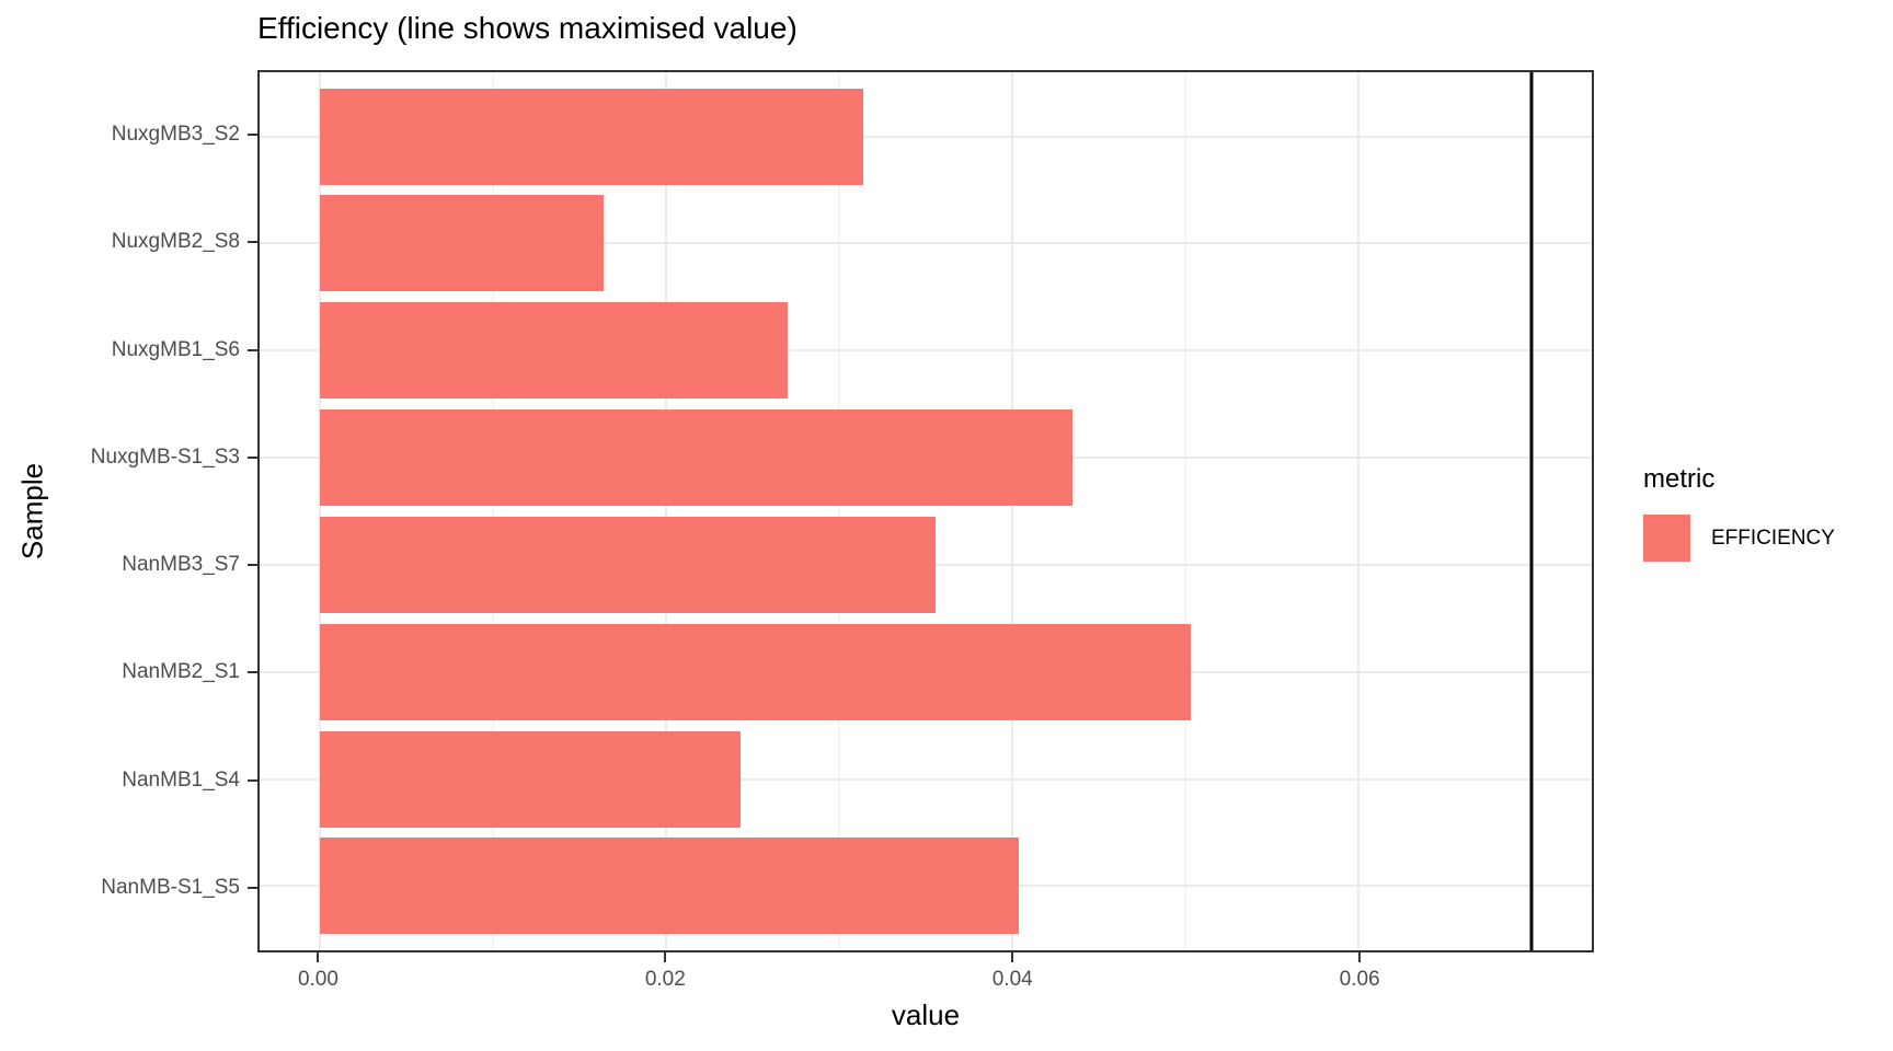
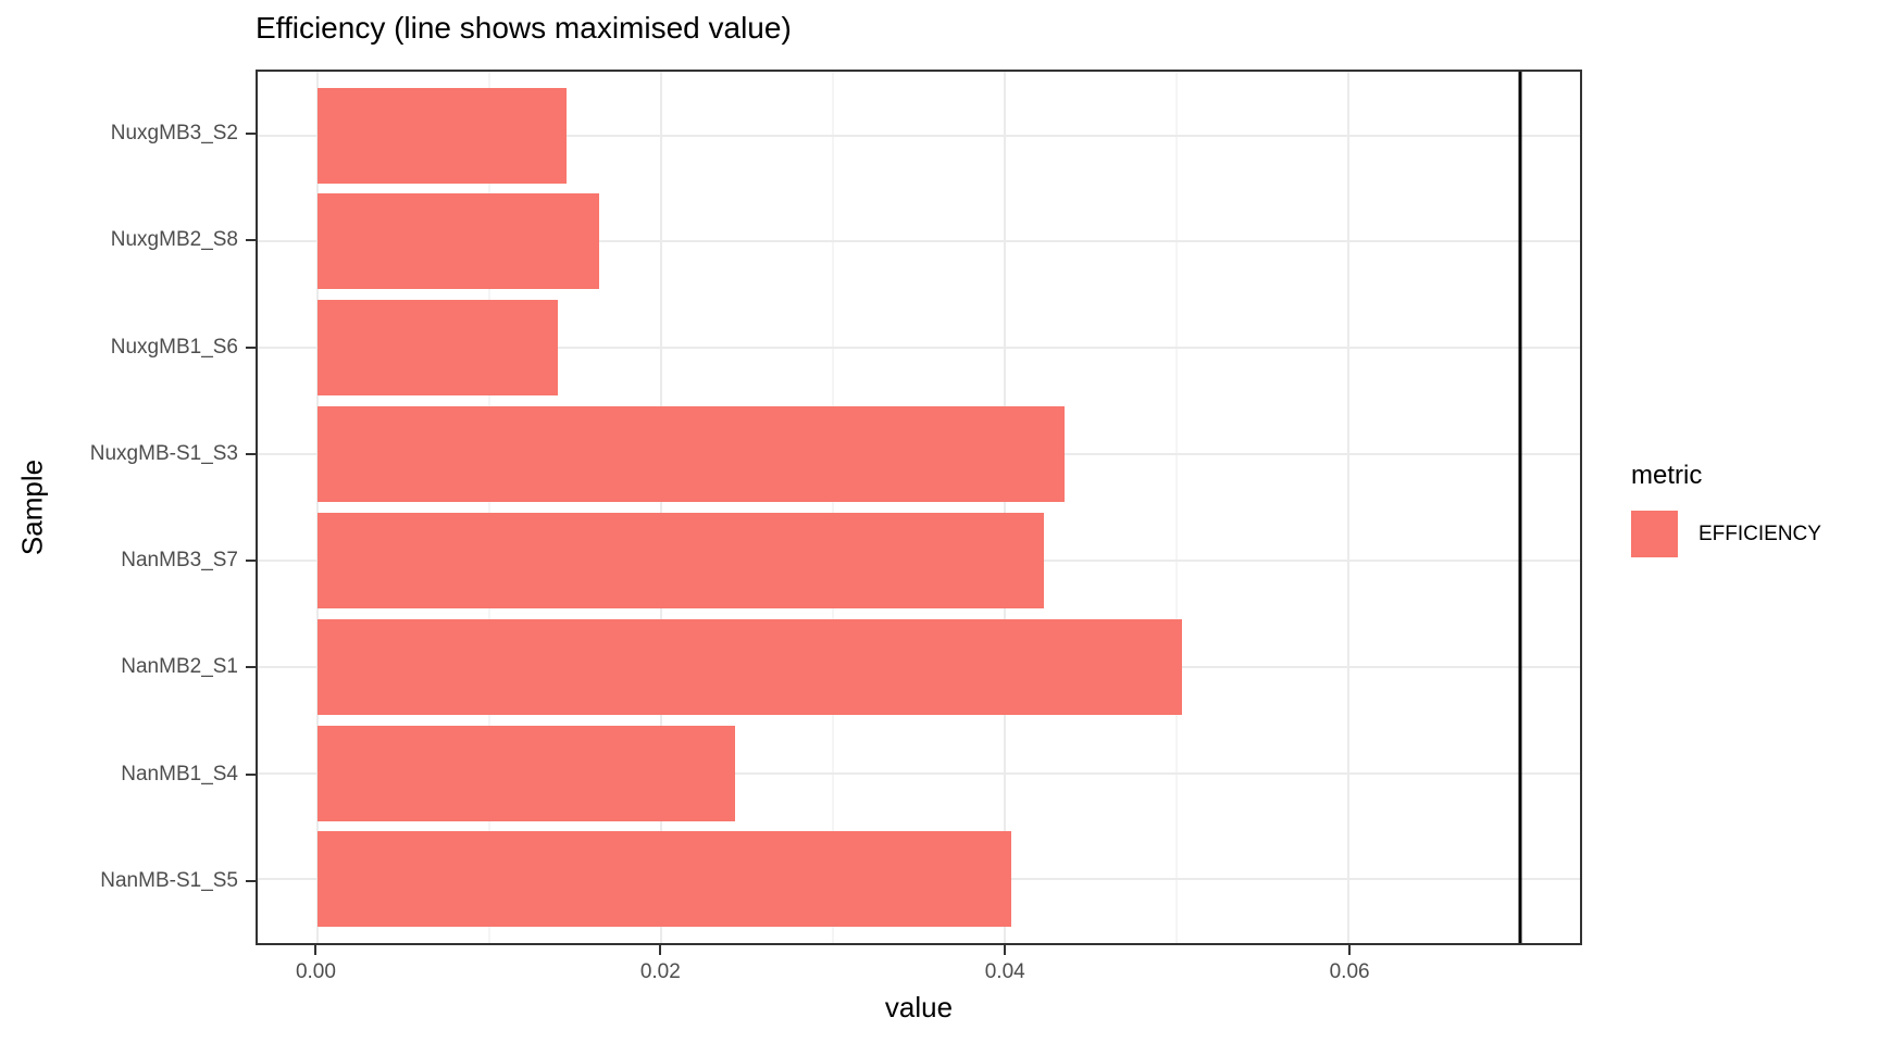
NuxgMB3_S2: 0.0314 -> 0.0145
NuxgMB1_S6: 0.0270 -> 0.0140
NanMB3_S7: 0.0356 -> 0.0423
